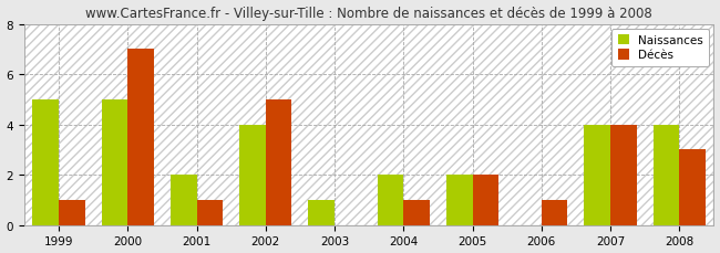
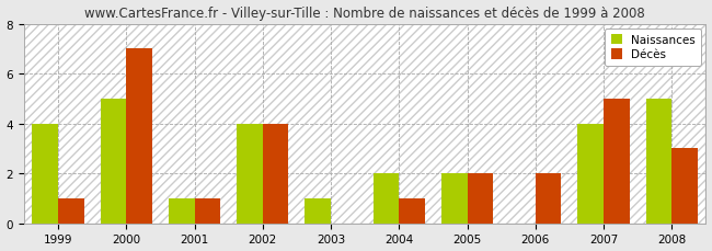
Naissances/1999: 5 -> 4
Naissances/2001: 2 -> 1
Décès/2002: 5 -> 4
Décès/2006: 1 -> 2
Décès/2007: 4 -> 5
Naissances/2008: 4 -> 5
